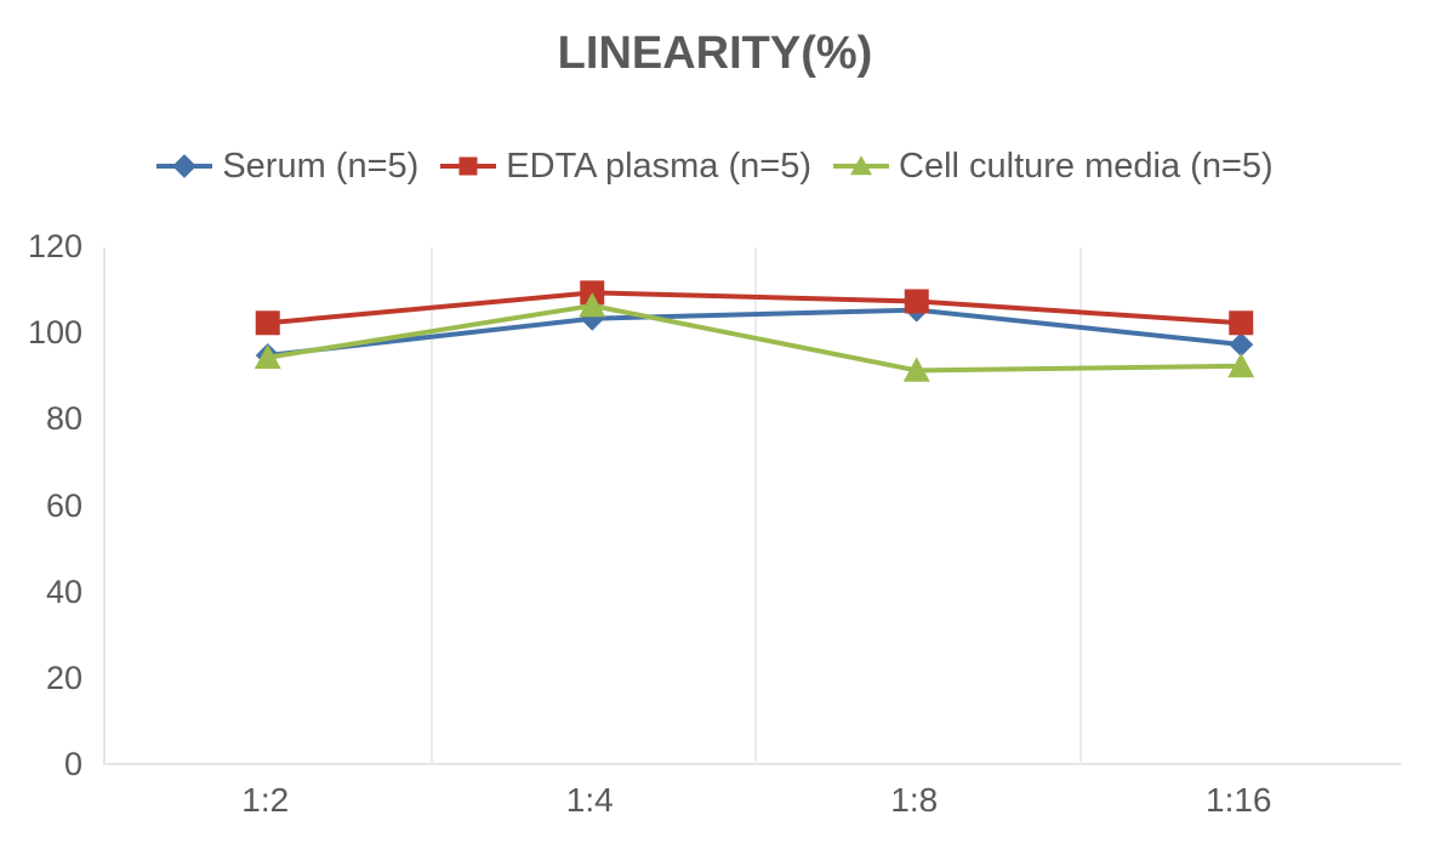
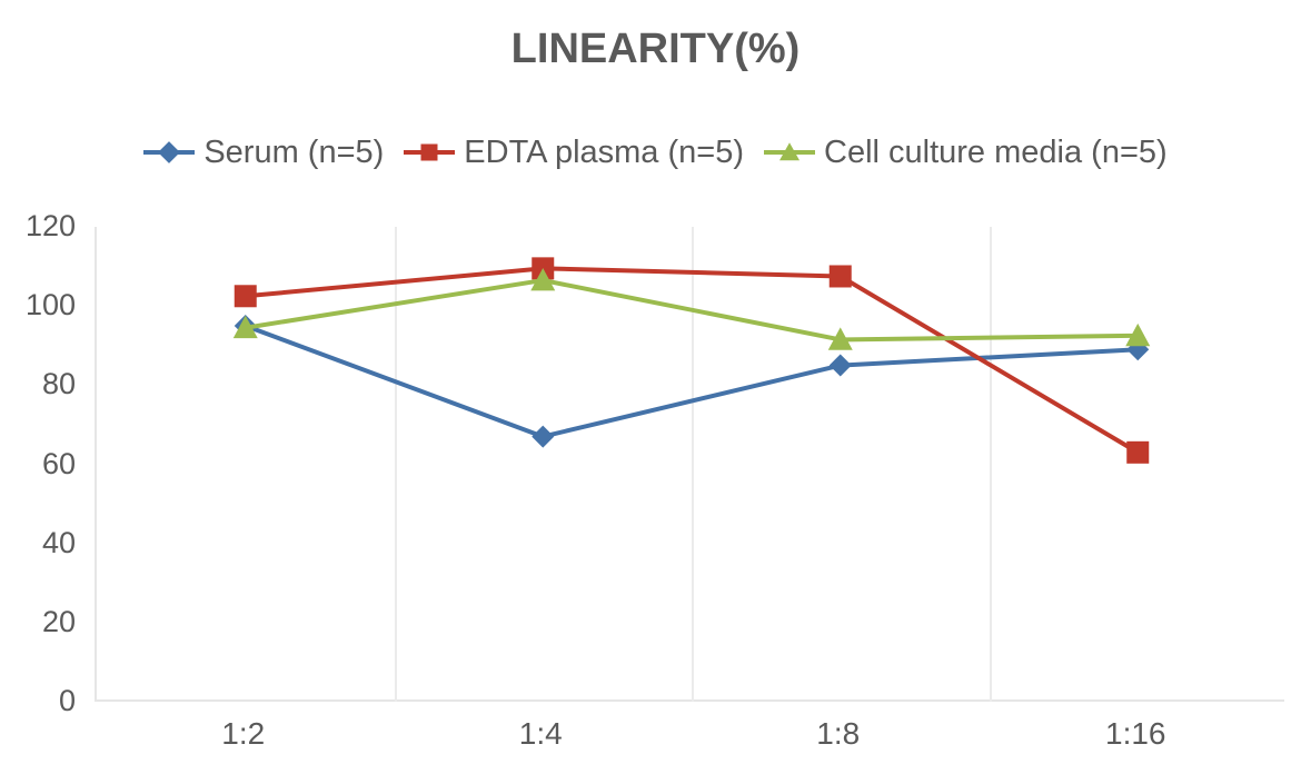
Serum (n=5)/1:4: 104 -> 67
Serum (n=5)/1:8: 106 -> 85
Serum (n=5)/1:16: 98 -> 89
EDTA plasma (n=5)/1:16: 102 -> 63
